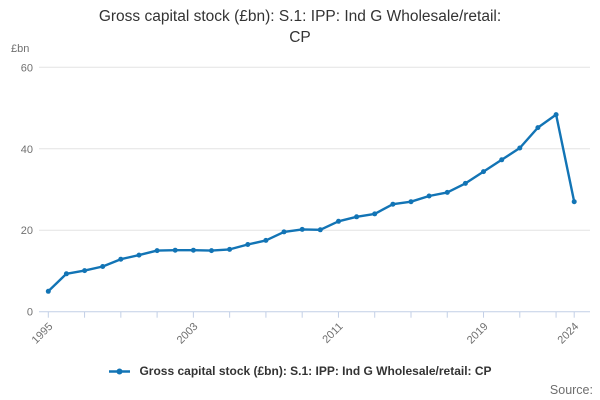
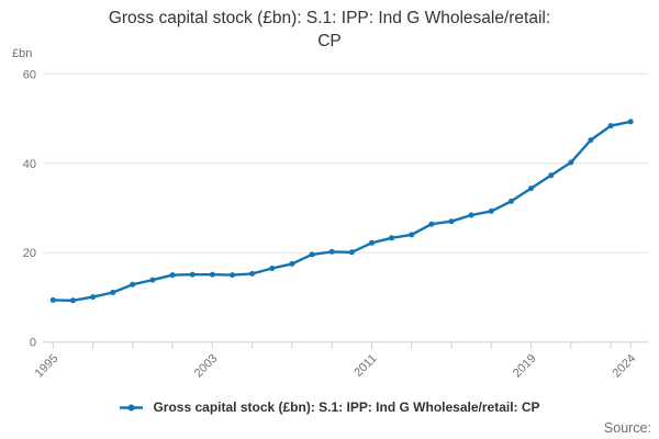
1995: 5 -> 9
2024: 27 -> 49
